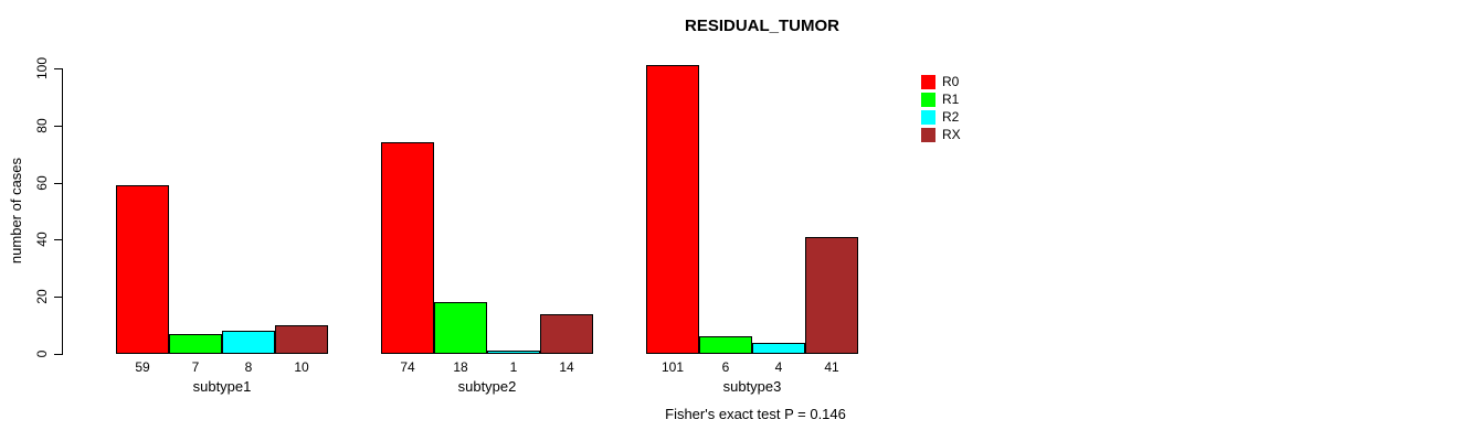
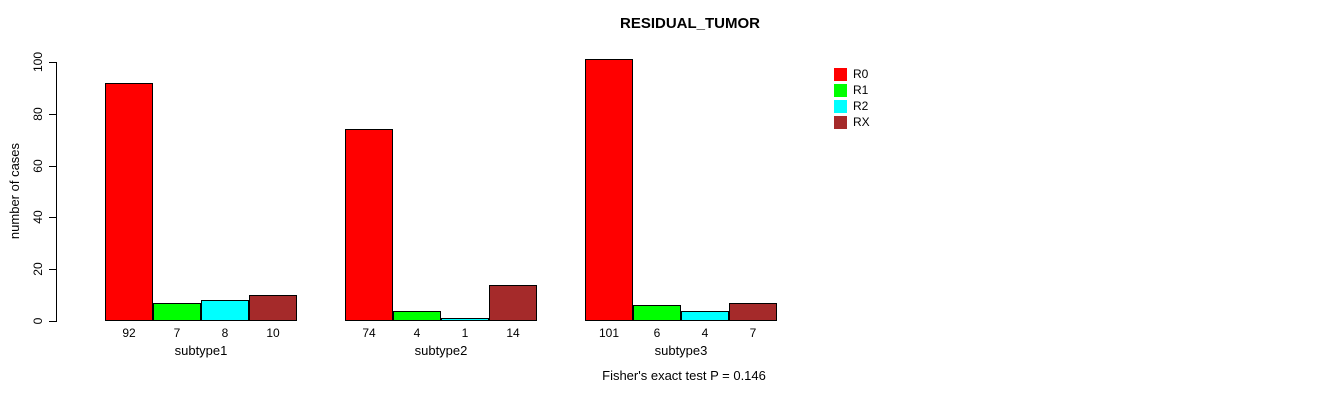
R0/subtype1: 59 -> 92
R1/subtype2: 18 -> 4
RX/subtype3: 41 -> 7
